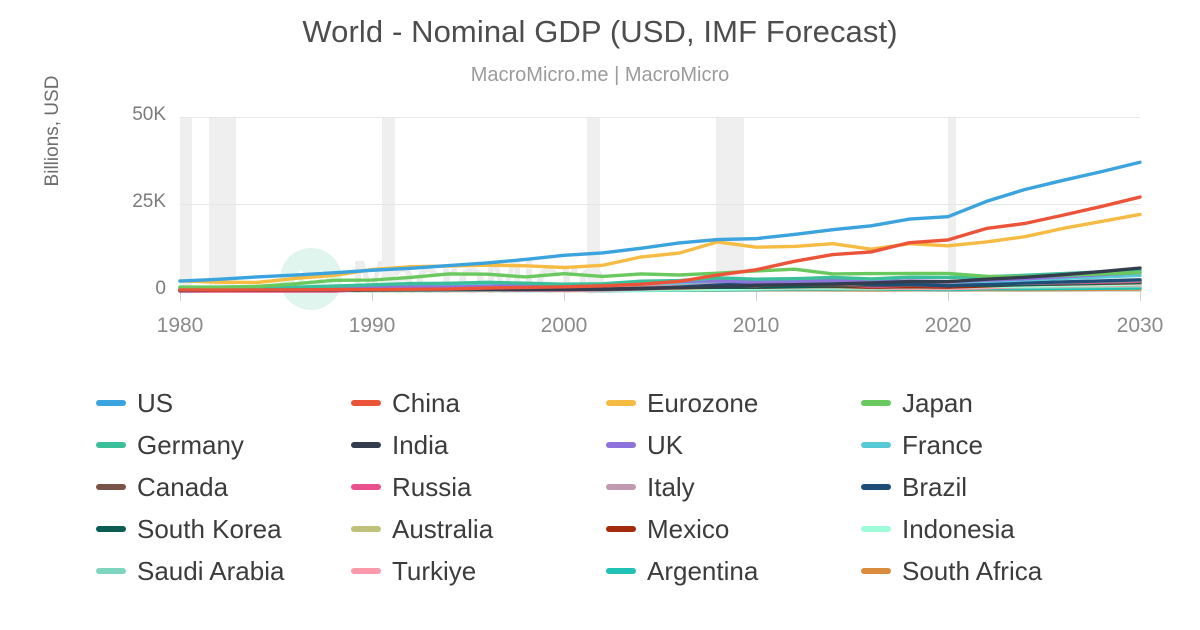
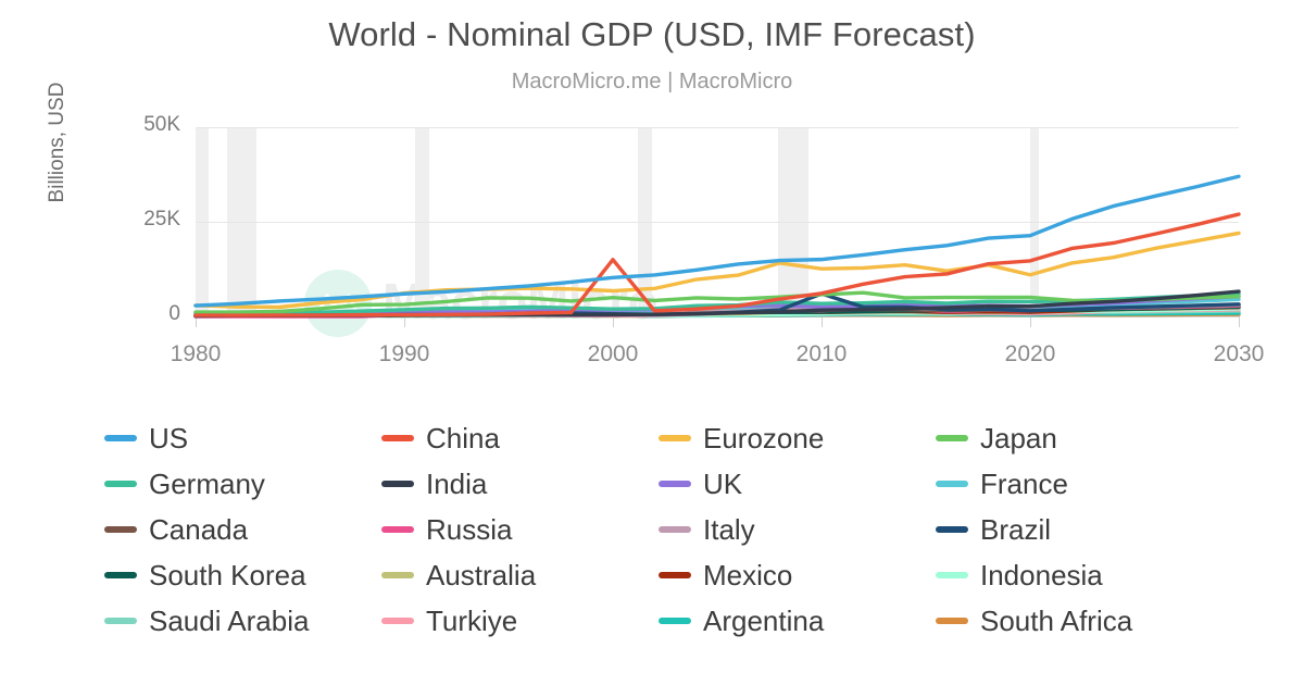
China/2000: 1K -> 15K
Brazil/2010: 2K -> 6K
Eurozone/2020: 13K -> 11K
